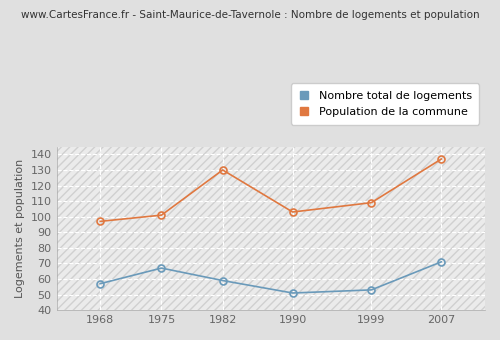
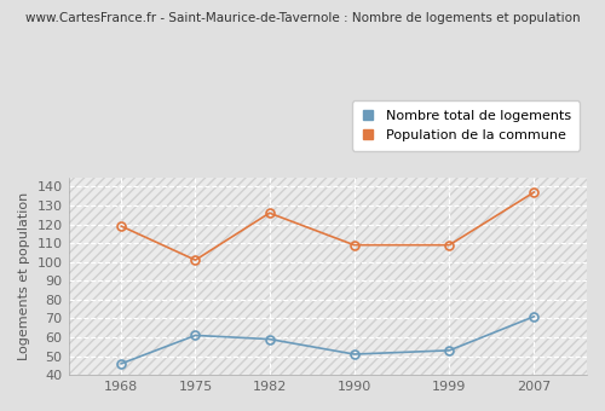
Nombre total de logements/1968: 57 -> 46
Population de la commune/1968: 97 -> 119
Nombre total de logements/1975: 67 -> 61
Population de la commune/1982: 130 -> 126
Population de la commune/1990: 103 -> 109
